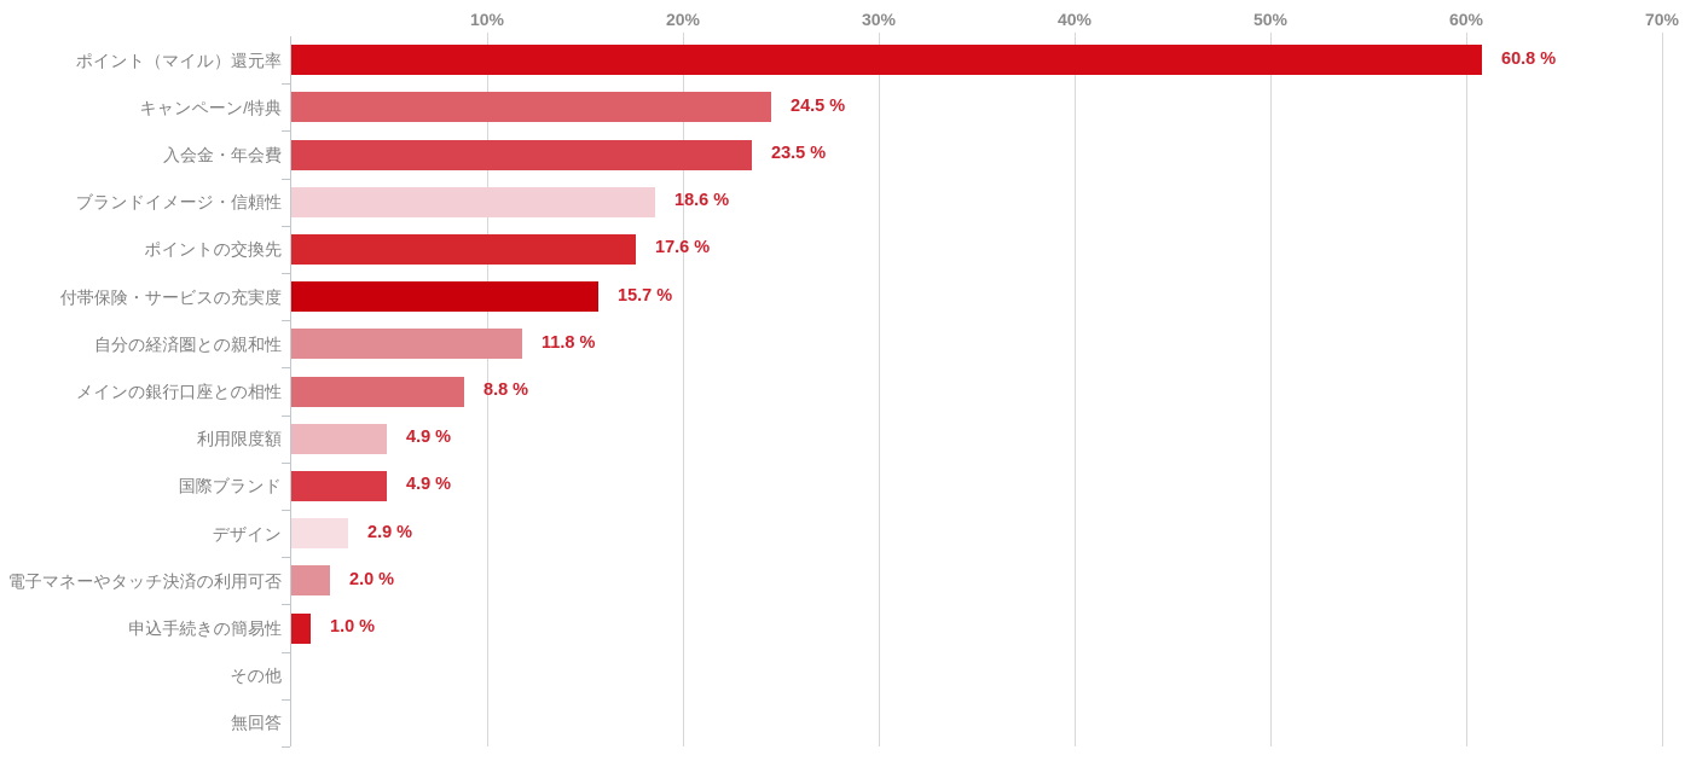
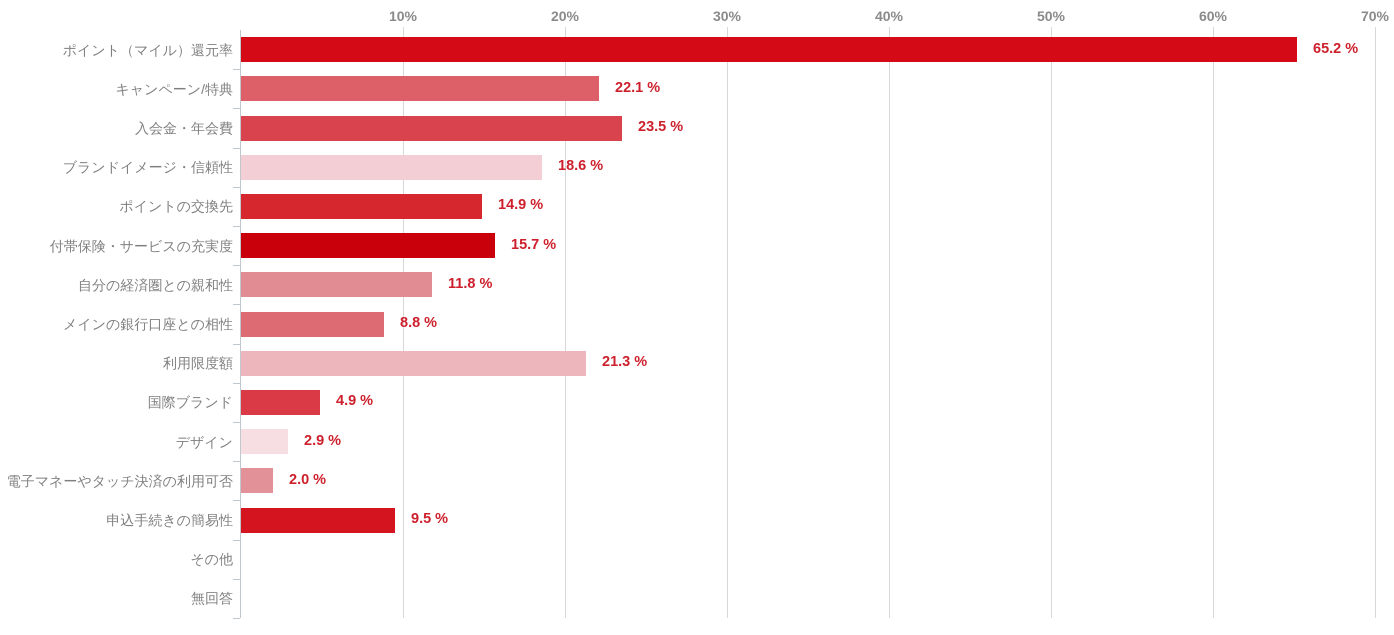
ポイント（マイル）還元率: 60.8 -> 65.2
キャンペーン/特典: 24.5 -> 22.1
ポイントの交換先: 17.6 -> 14.9
利用限度額: 4.9 -> 21.3
申込手続きの簡易性: 1.0 -> 9.5
